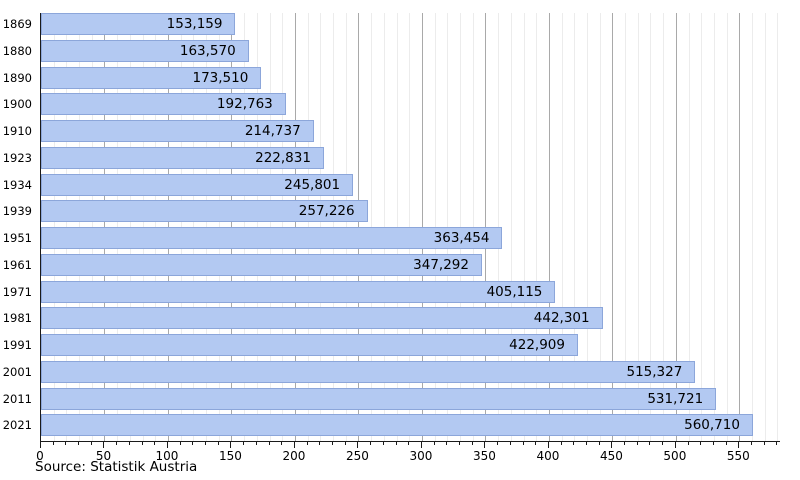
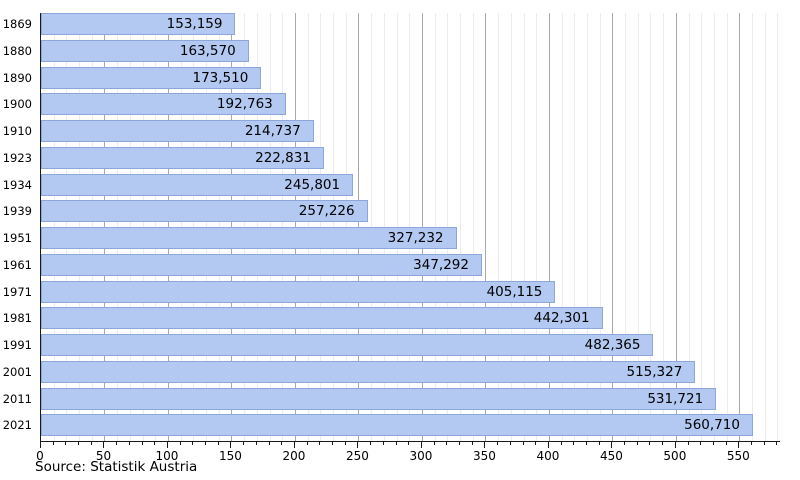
1951: 363,454 -> 327,232
1991: 422,909 -> 482,365
